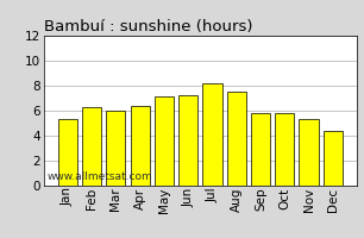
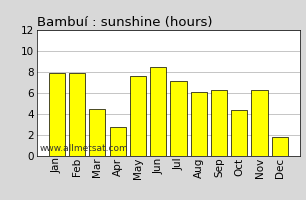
Jan: 5.3 -> 7.9
Feb: 6.3 -> 7.9
Mar: 6.0 -> 4.5
Apr: 6.4 -> 2.8
May: 7.1 -> 7.6
Jun: 7.2 -> 8.5
Jul: 8.2 -> 7.1
Aug: 7.5 -> 6.1
Sep: 5.8 -> 6.3
Oct: 5.8 -> 4.4
Nov: 5.3 -> 6.3
Dec: 4.4 -> 1.8
